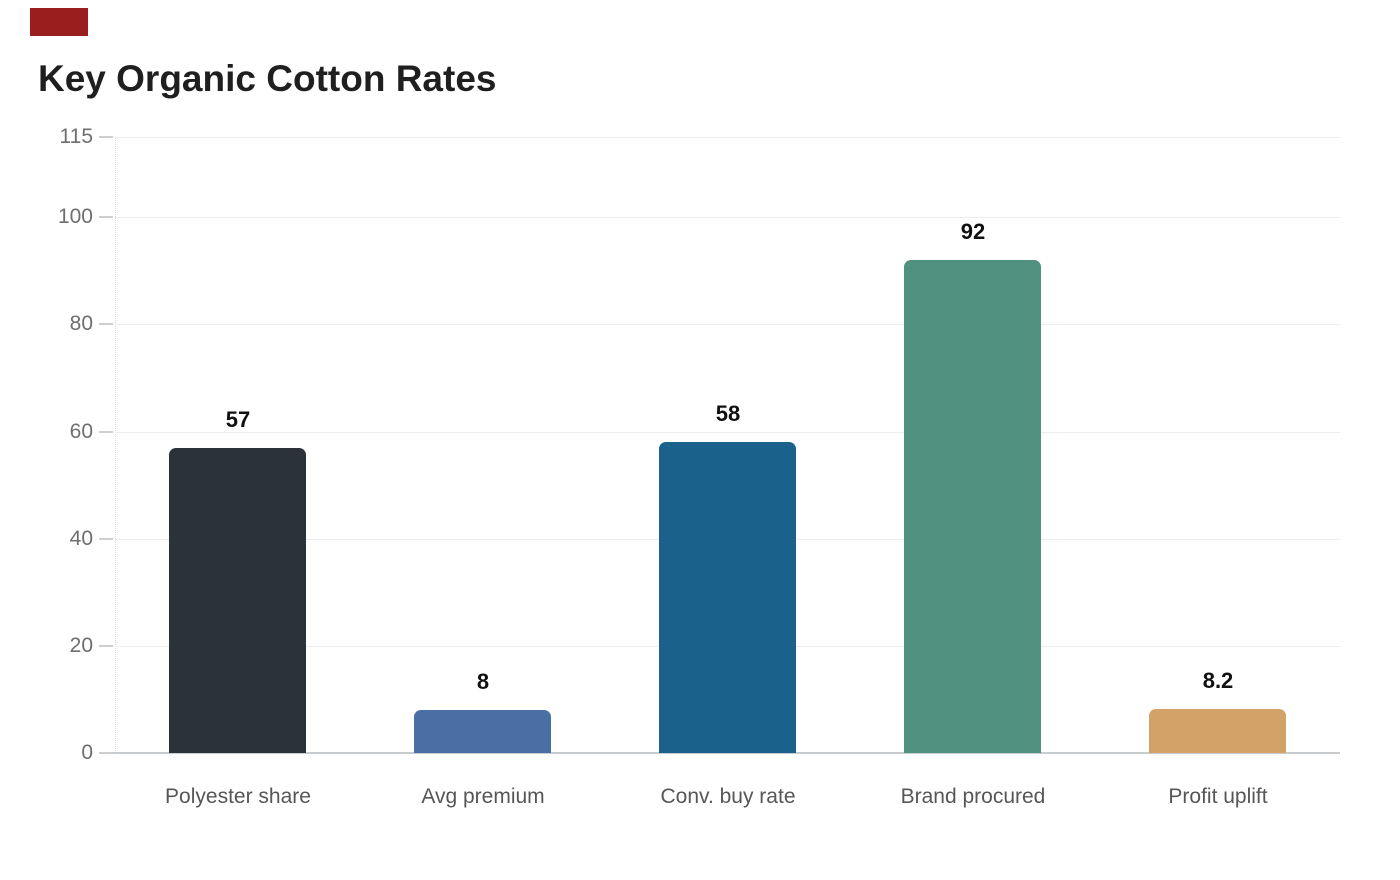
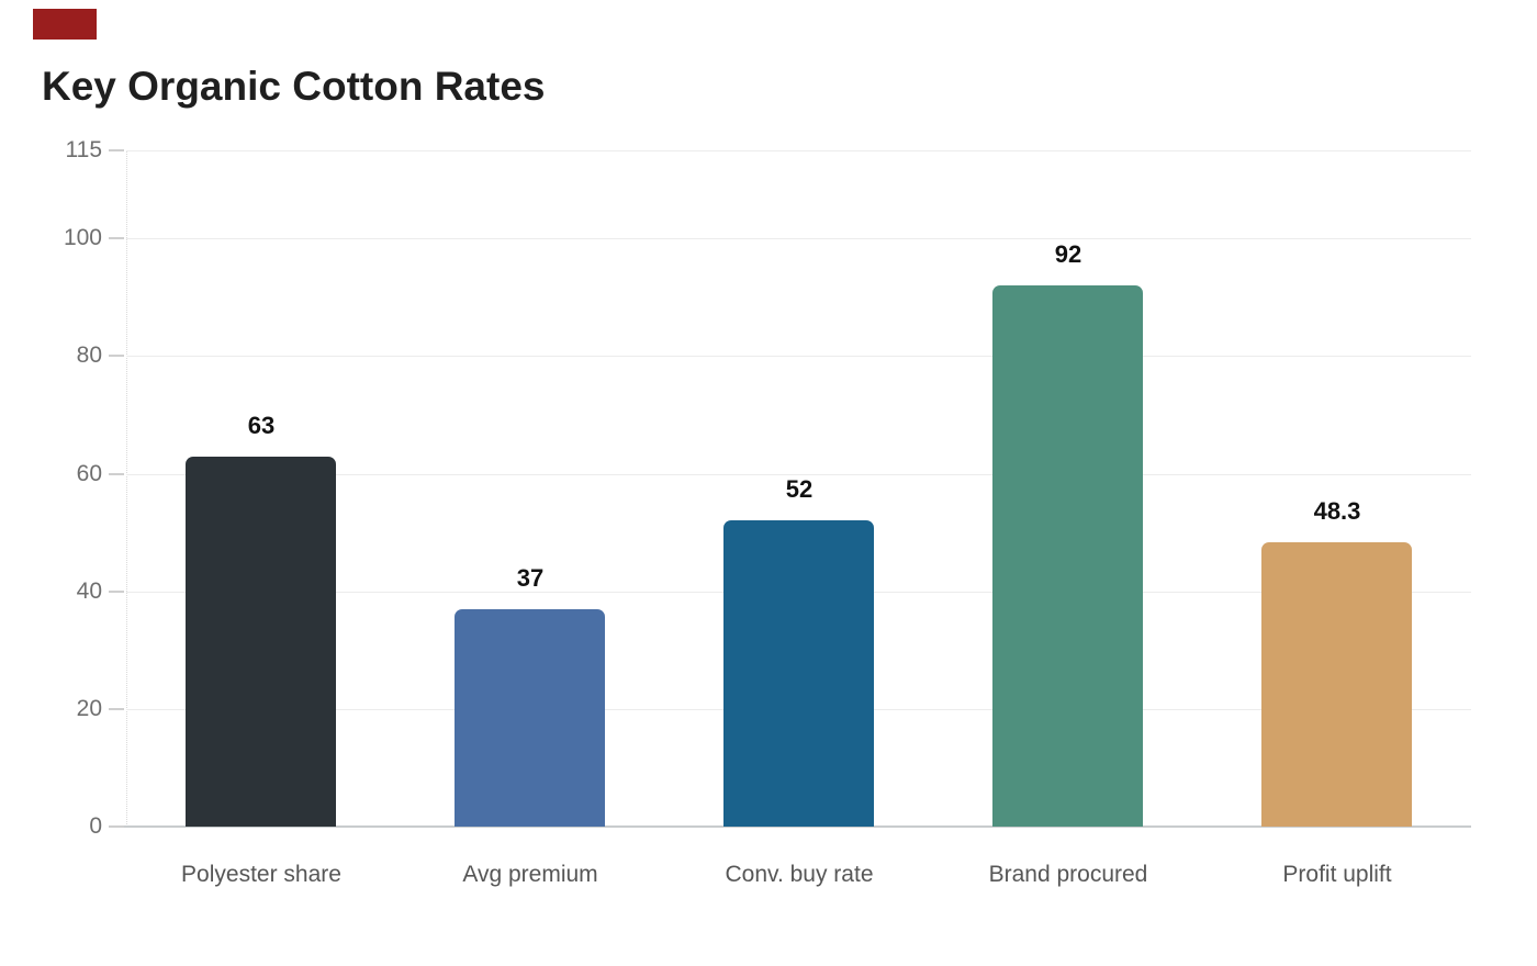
Polyester share: 57 -> 63
Avg premium: 8 -> 37
Conv. buy rate: 58 -> 52
Profit uplift: 8.2 -> 48.3
